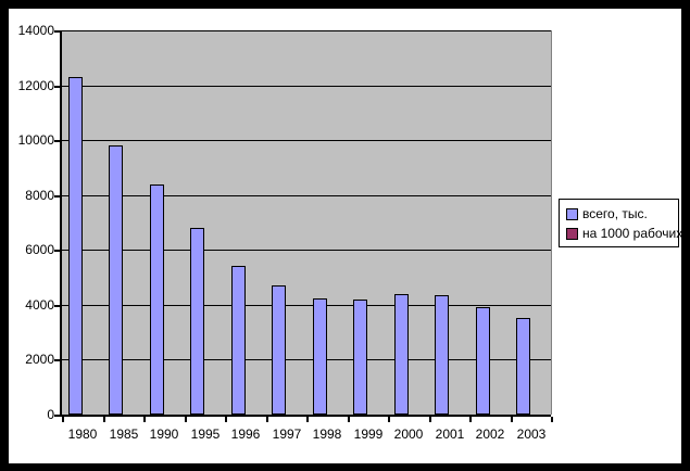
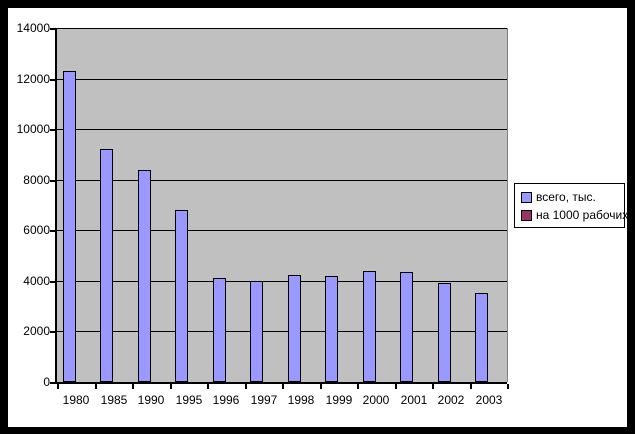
всего, тыс./1985: 9800 -> 9200
всего, тыс./1996: 5400 -> 4100
всего, тыс./1997: 4700 -> 4000
